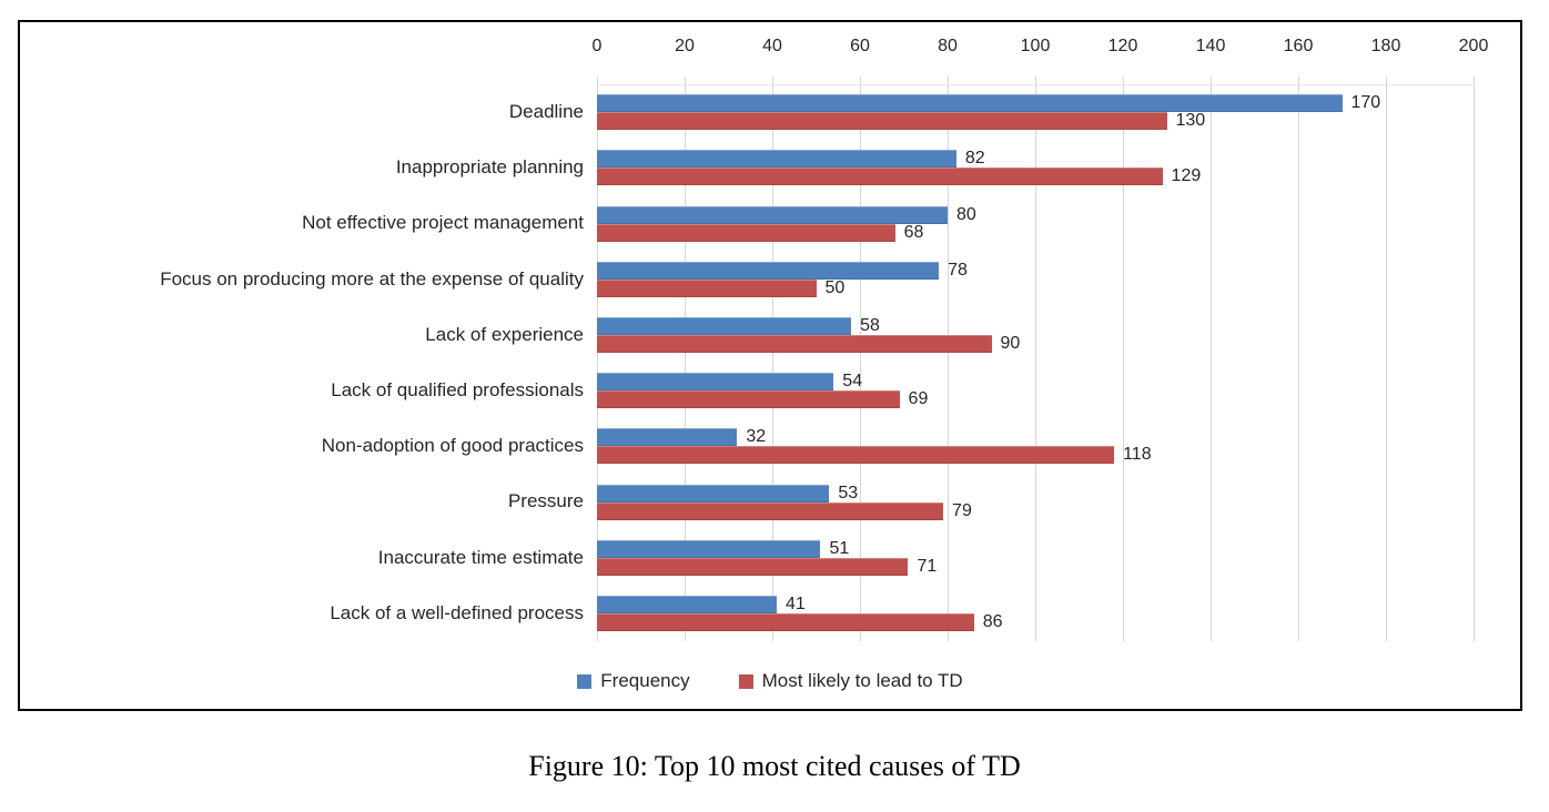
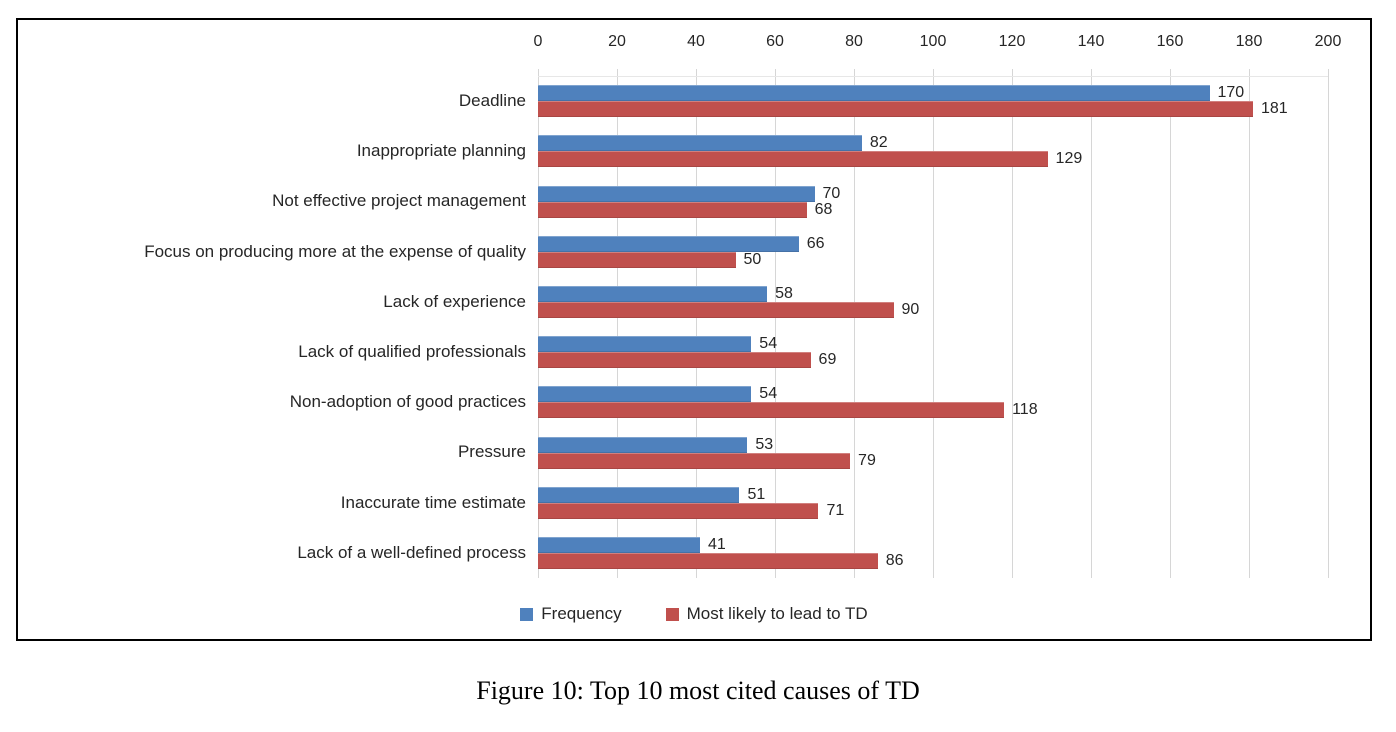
Most likely to lead to TD/Deadline: 130 -> 181
Frequency/Not effective project management: 80 -> 70
Frequency/Focus on producing more at the expense of quality: 78 -> 66
Frequency/Non-adoption of good practices: 32 -> 54
